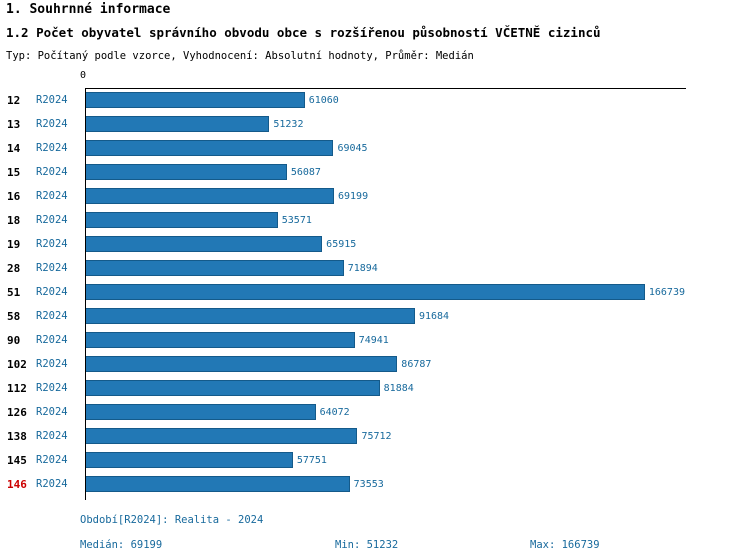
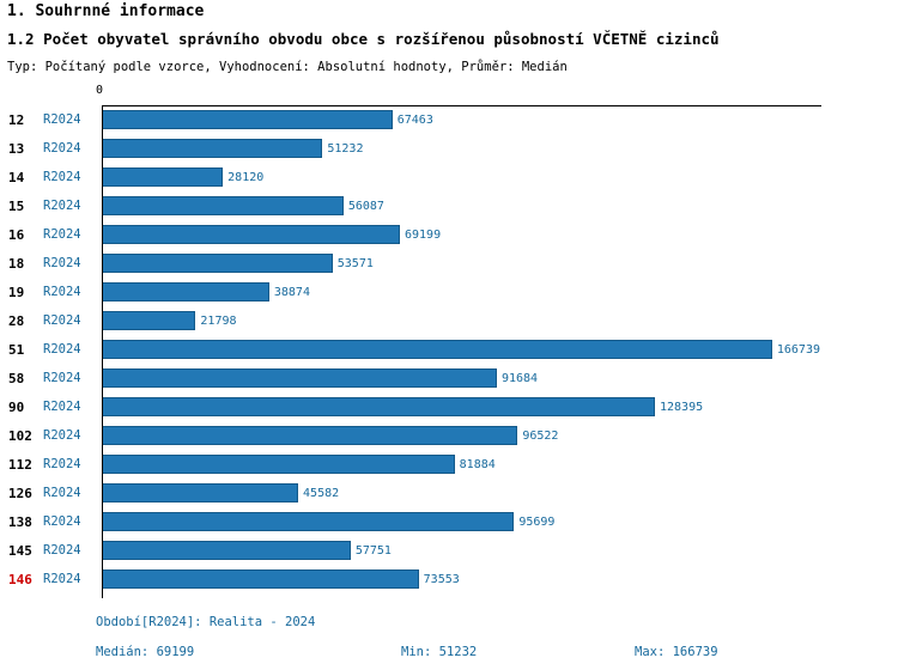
12: 61060 -> 67463
14: 69045 -> 28120
19: 65915 -> 38874
28: 71894 -> 21798
90: 74941 -> 128395
102: 86787 -> 96522
126: 64072 -> 45582
138: 75712 -> 95699
